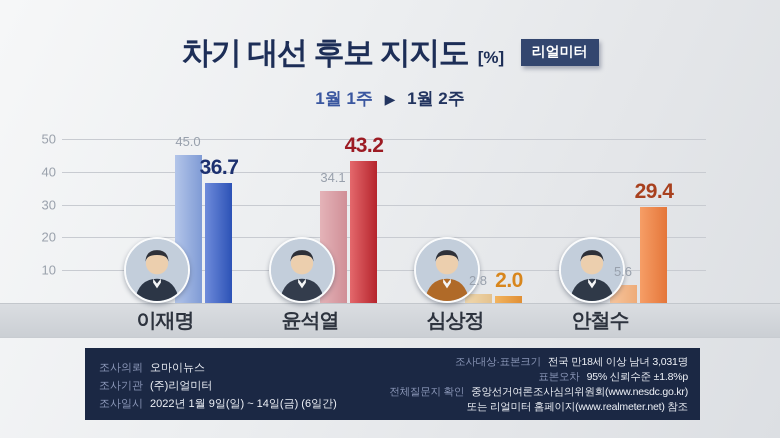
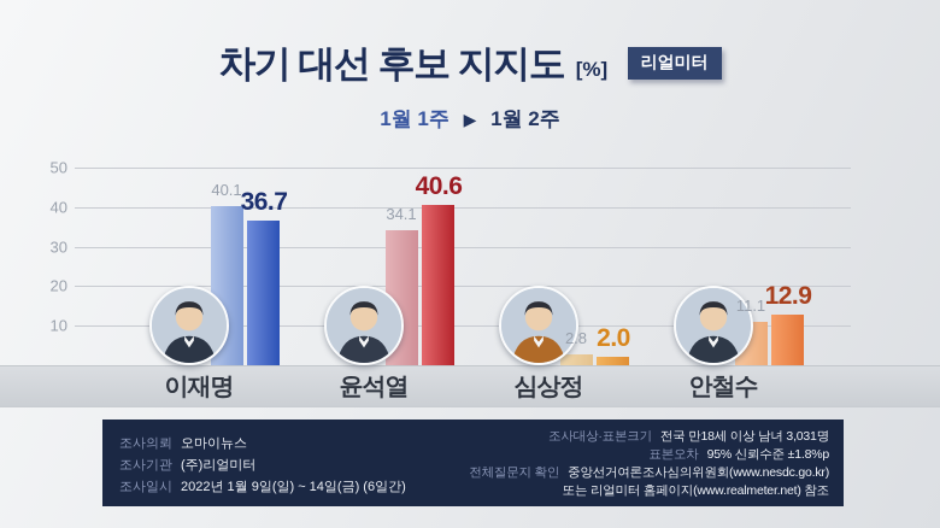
1월 1주/이재명: 45.0 -> 40.1
1월 2주/윤석열: 43.2 -> 40.6
1월 1주/안철수: 5.6 -> 11.1
1월 2주/안철수: 29.4 -> 12.9
